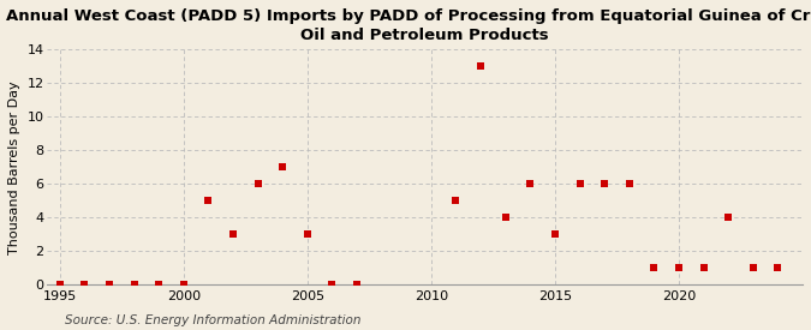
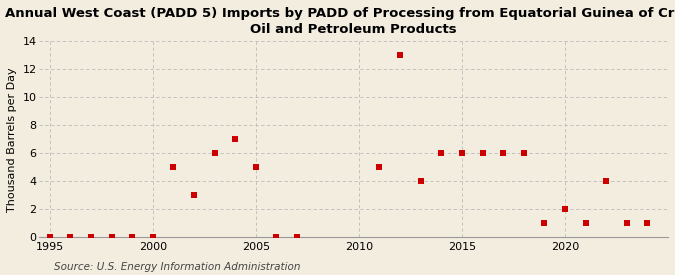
2005: 3 -> 5
2015: 3 -> 6
2020: 1 -> 2
